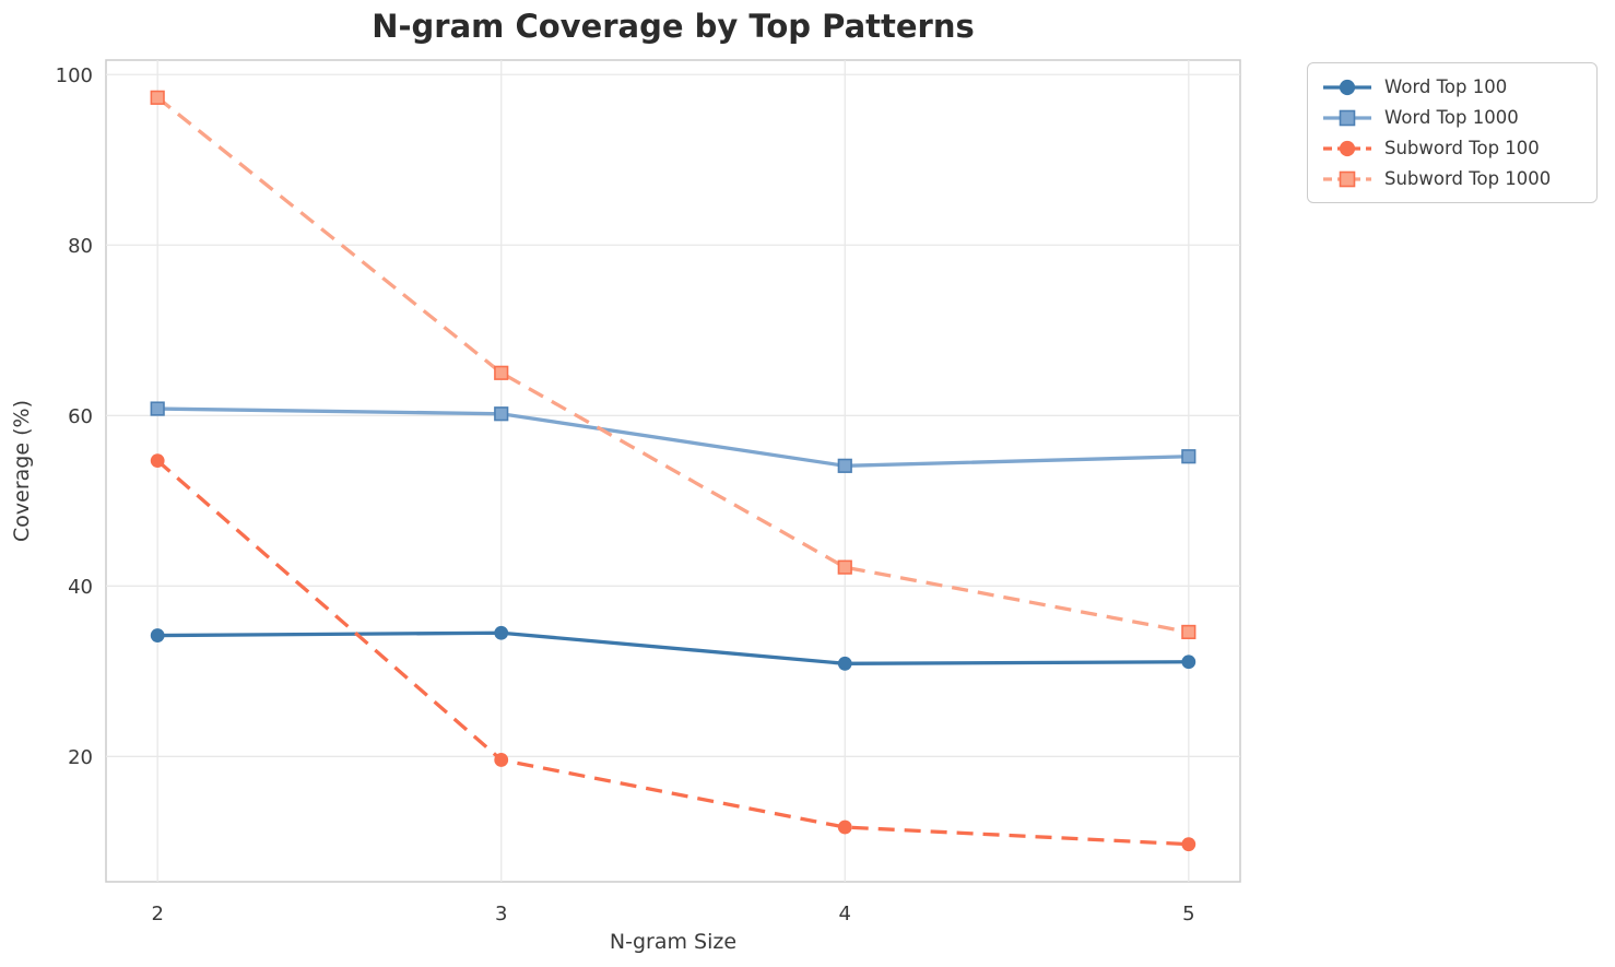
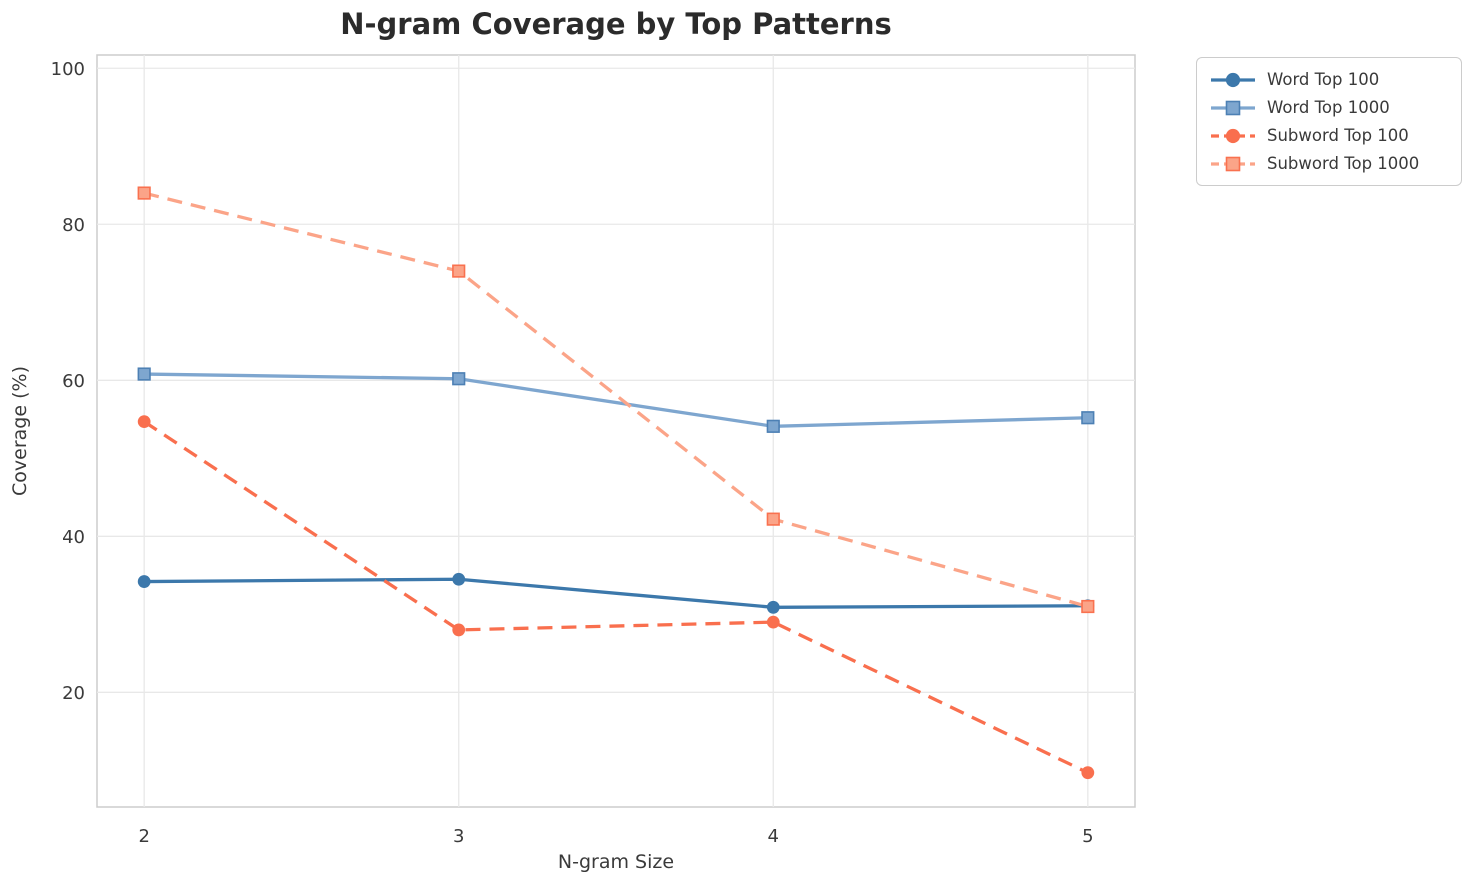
Subword Top 1000/2: 97 -> 84
Subword Top 100/3: 20 -> 28
Subword Top 1000/3: 65 -> 74
Subword Top 100/4: 12 -> 29
Subword Top 1000/5: 35 -> 31
